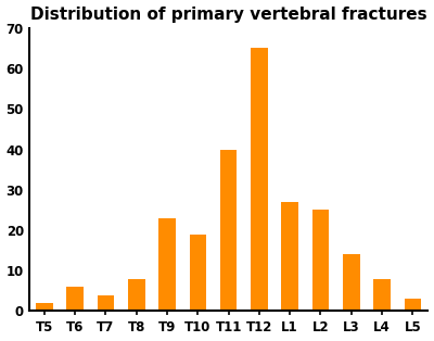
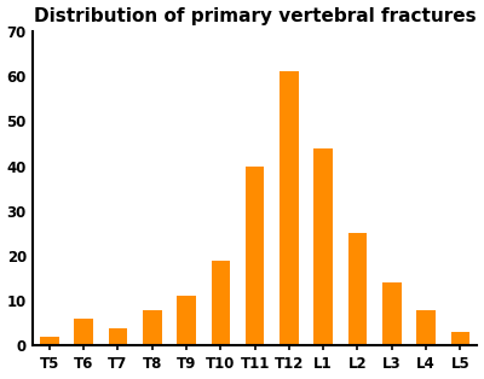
T9: 23 -> 11
T12: 65 -> 61
L1: 27 -> 44
